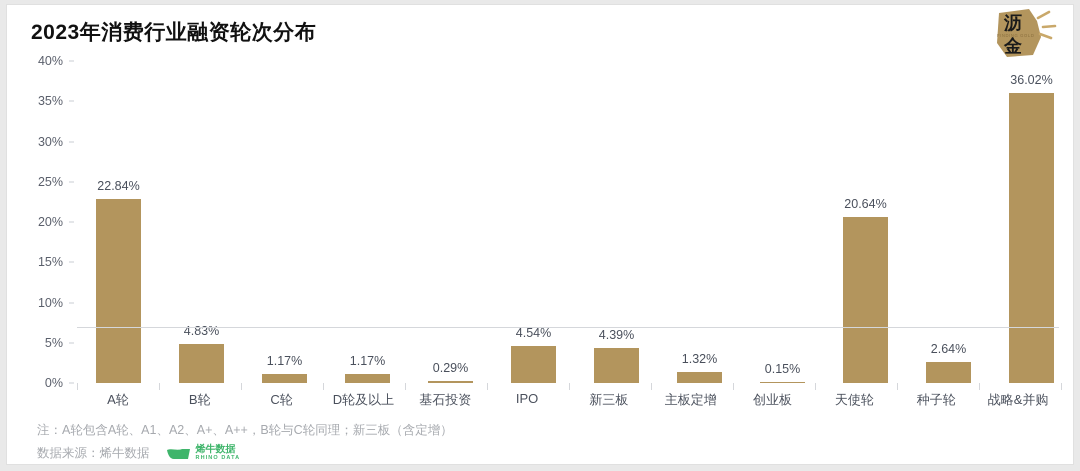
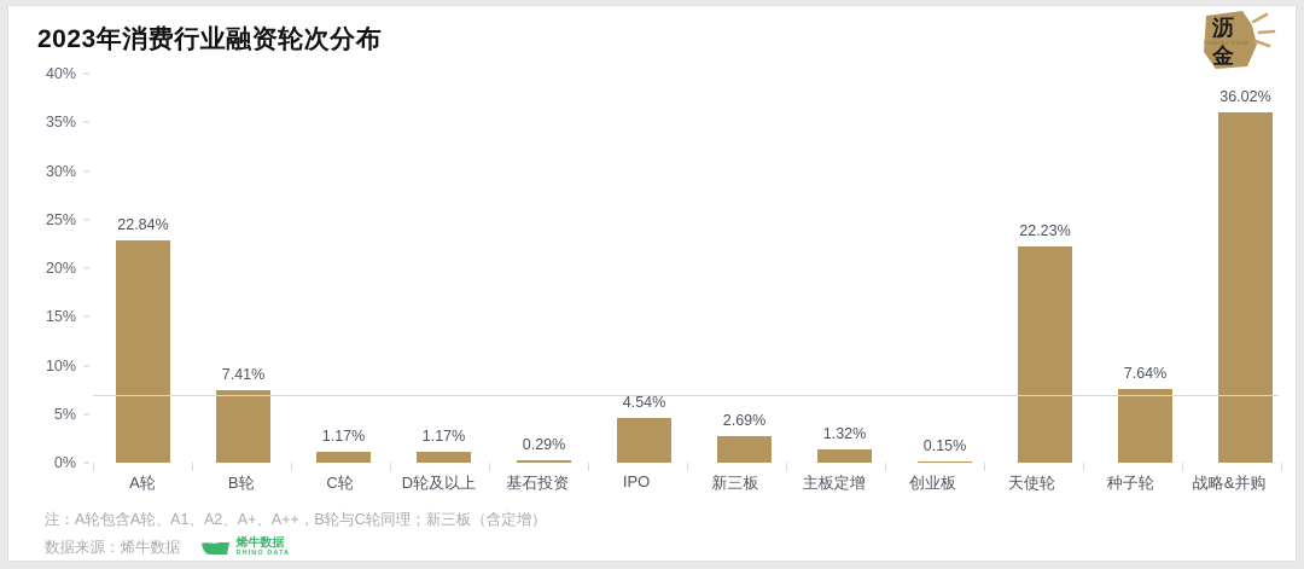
B轮: 4.83% -> 7.41%
新三板: 4.39% -> 2.69%
天使轮: 20.64% -> 22.23%
种子轮: 2.64% -> 7.64%
